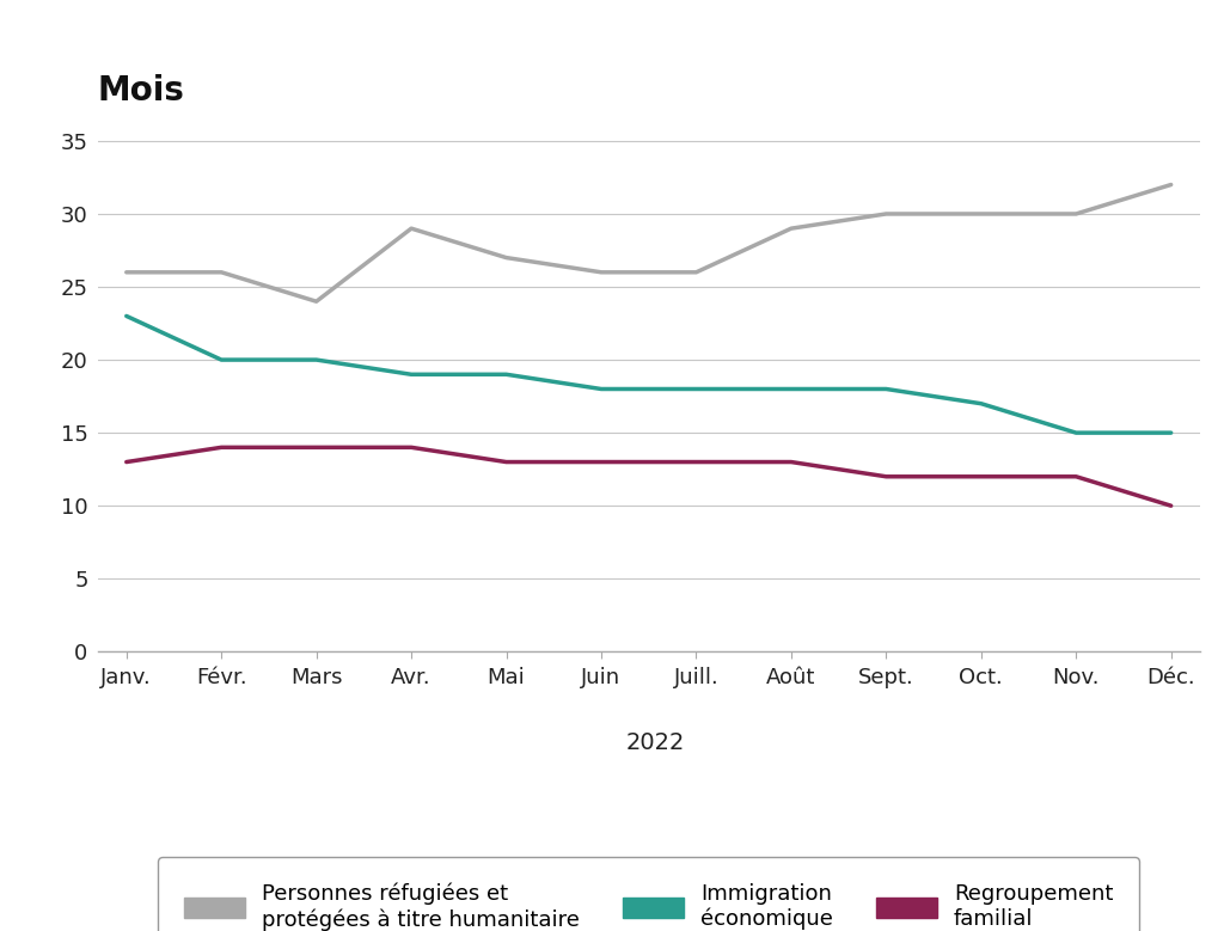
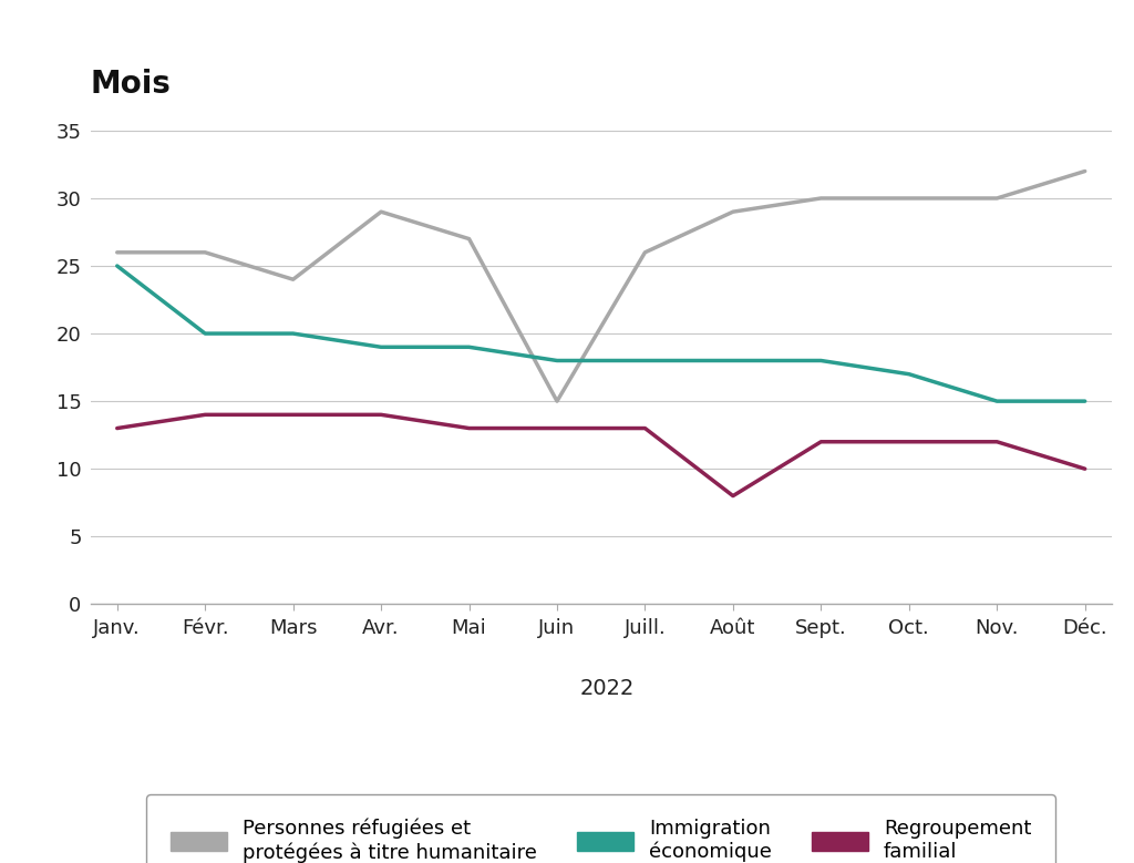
Immigration économique/Janv.: 23 -> 25
Personnes réfugiées et protégées à titre humanitaire/Juin: 26 -> 15
Regroupement familial/Août: 13 -> 8
